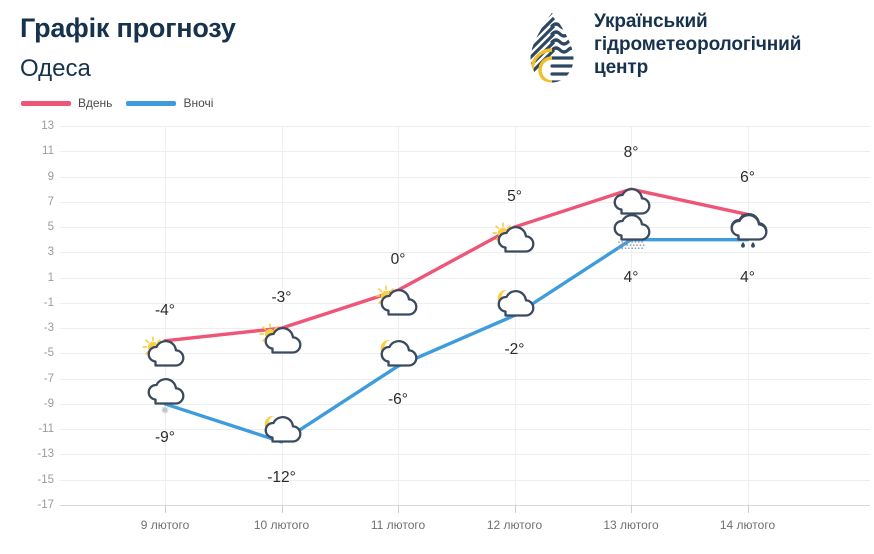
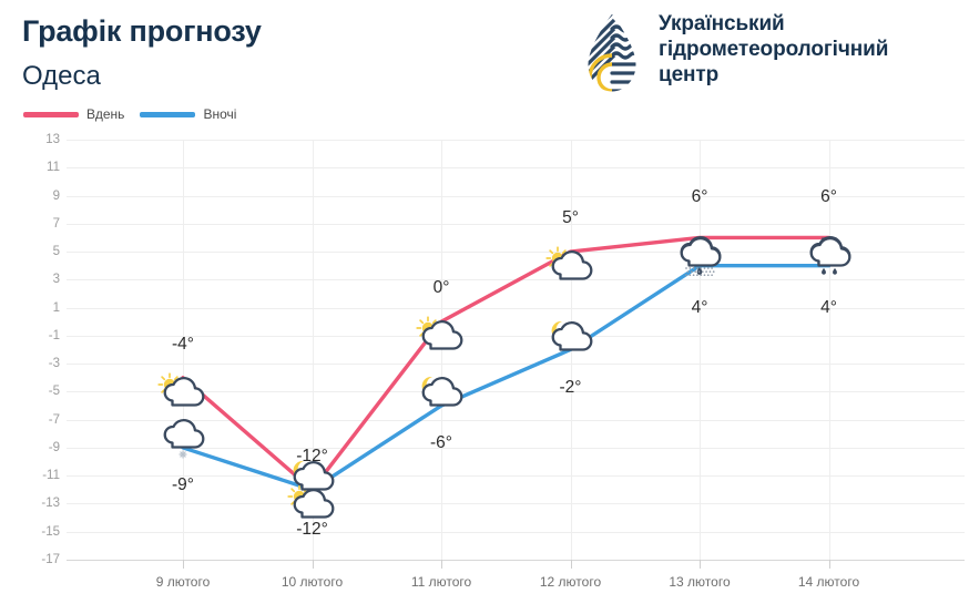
Вдень/10 лютого: -3° -> -12°
Вдень/13 лютого: 8° -> 6°
